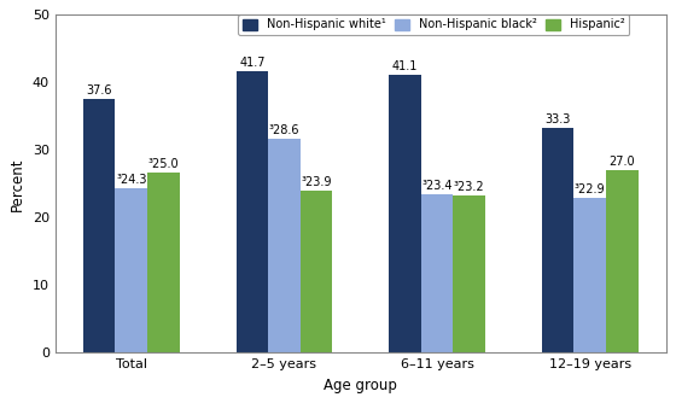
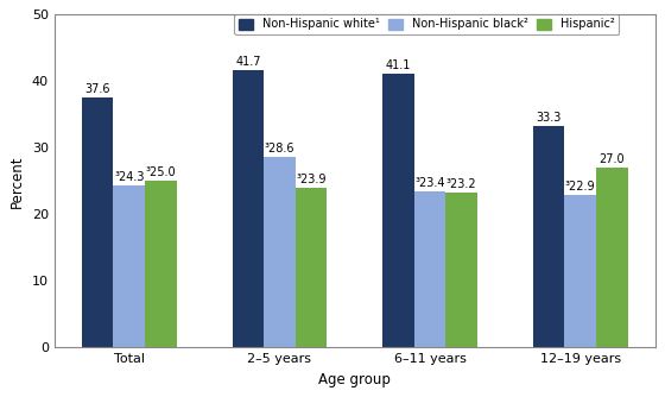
Hispanic²/Total: 26.6 -> 25.0
Non-Hispanic black²/2–5 years: 31.6 -> 28.6
